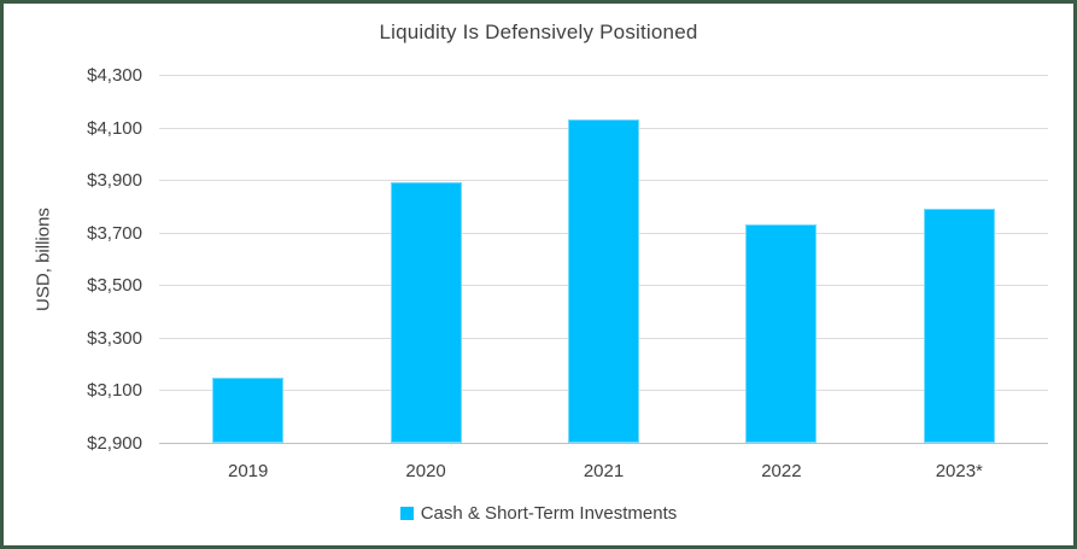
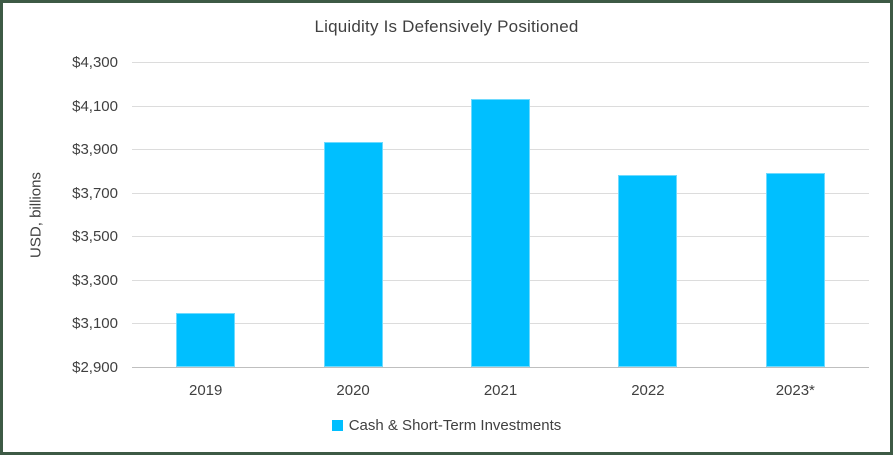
2020: $3890 -> $3940
2022: $3730 -> $3780
